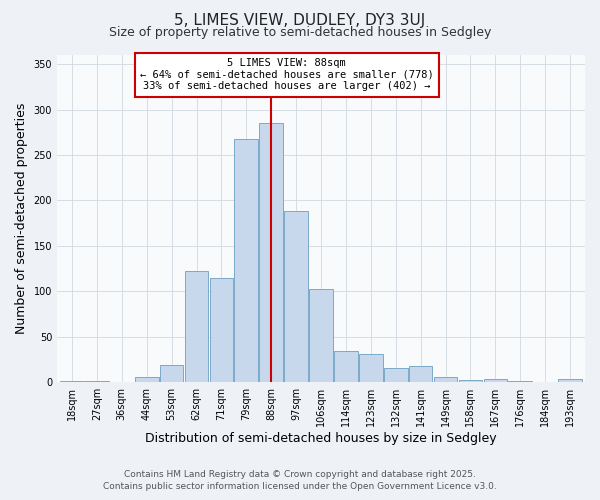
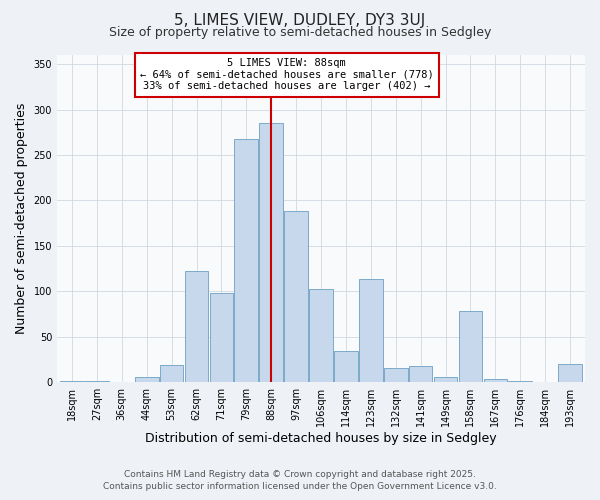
71sqm: 115 -> 98
123sqm: 31 -> 114
158sqm: 3 -> 78
193sqm: 4 -> 20
